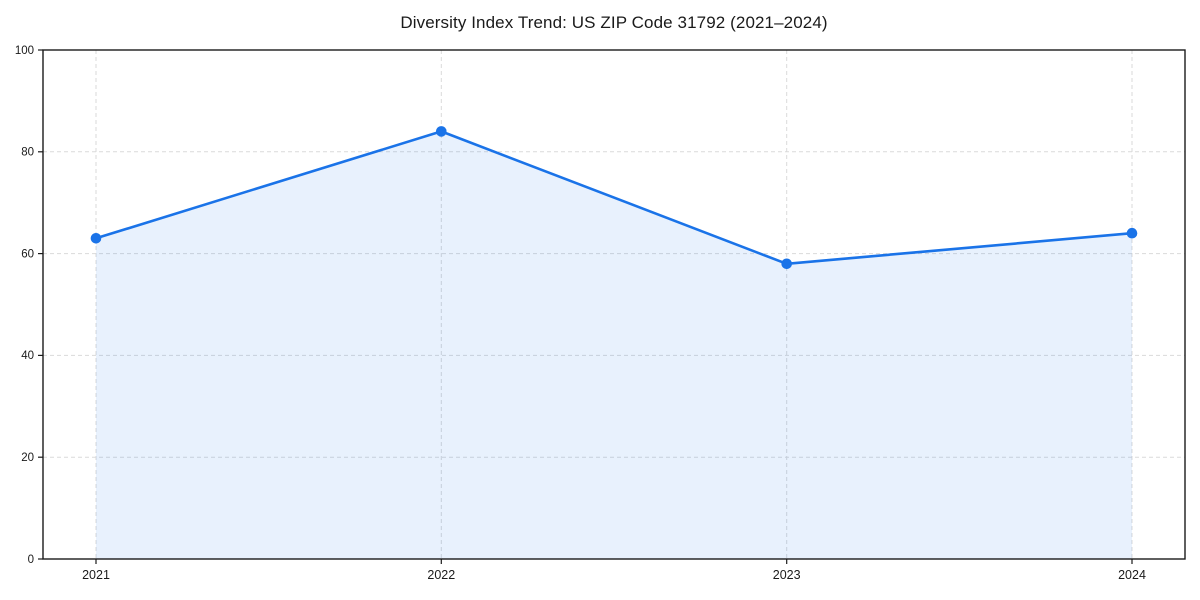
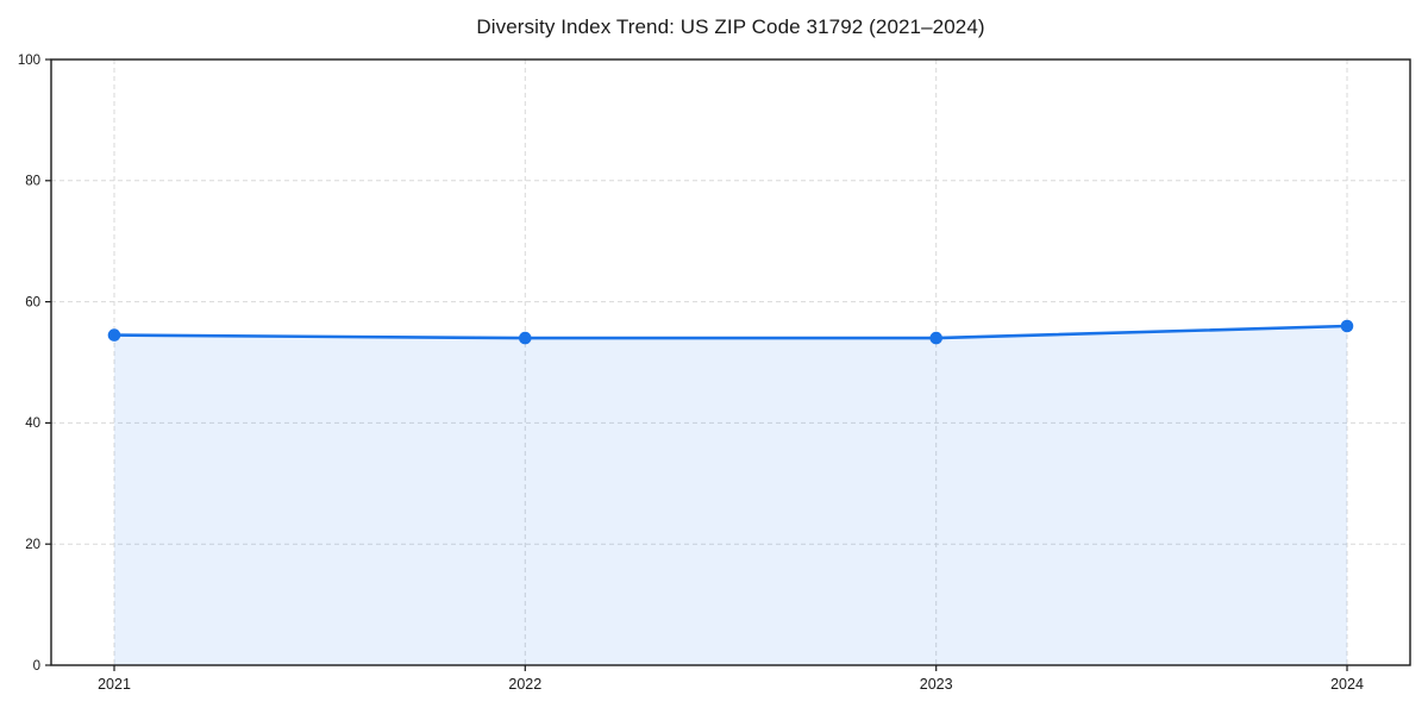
2021: 63 -> 54
2022: 84 -> 54
2023: 58 -> 54
2024: 64 -> 56
